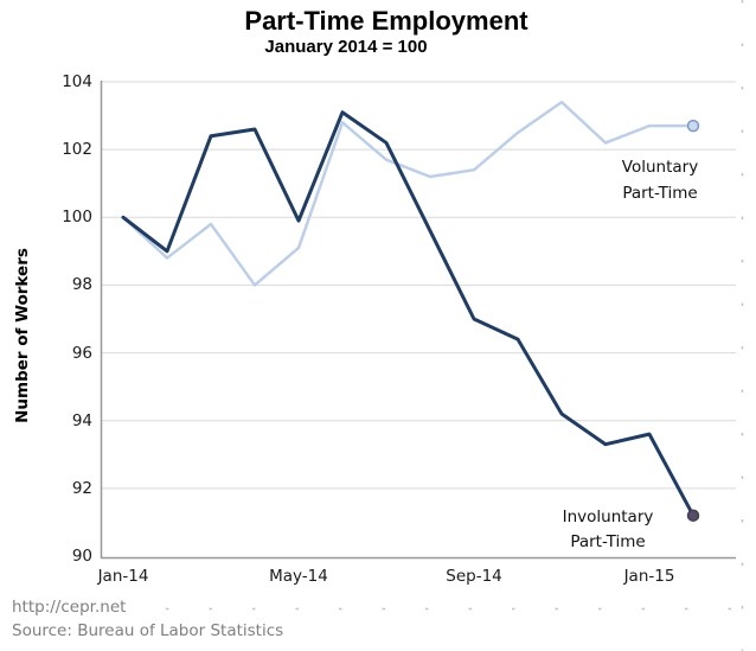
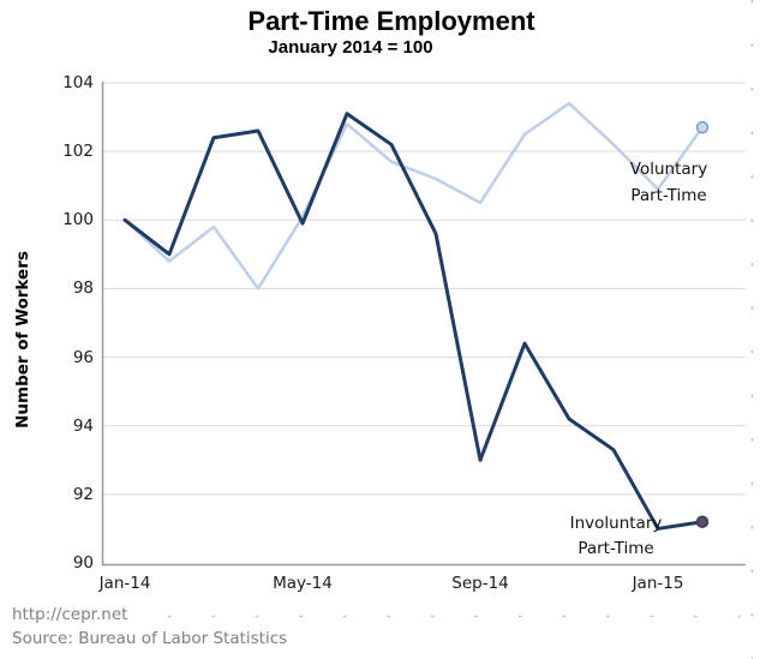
Voluntary Part-Time/May-14: 99.1 -> 100.1
Voluntary Part-Time/Sep-14: 101.4 -> 100.5
Involuntary Part-Time/Sep-14: 97.0 -> 93.0
Voluntary Part-Time/Jan-15: 102.7 -> 100.9
Involuntary Part-Time/Jan-15: 93.6 -> 91.0
